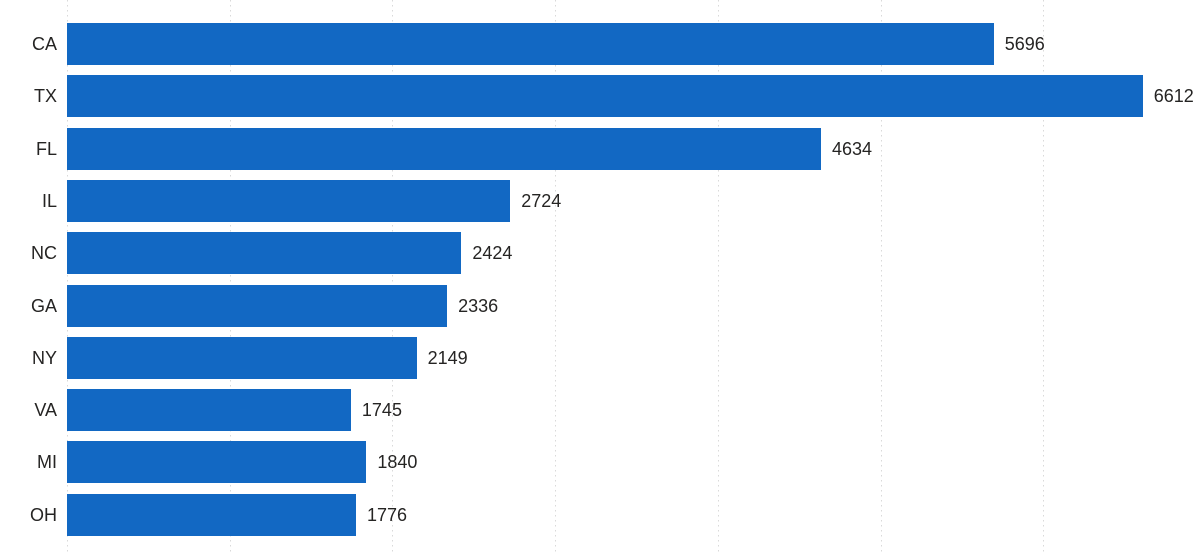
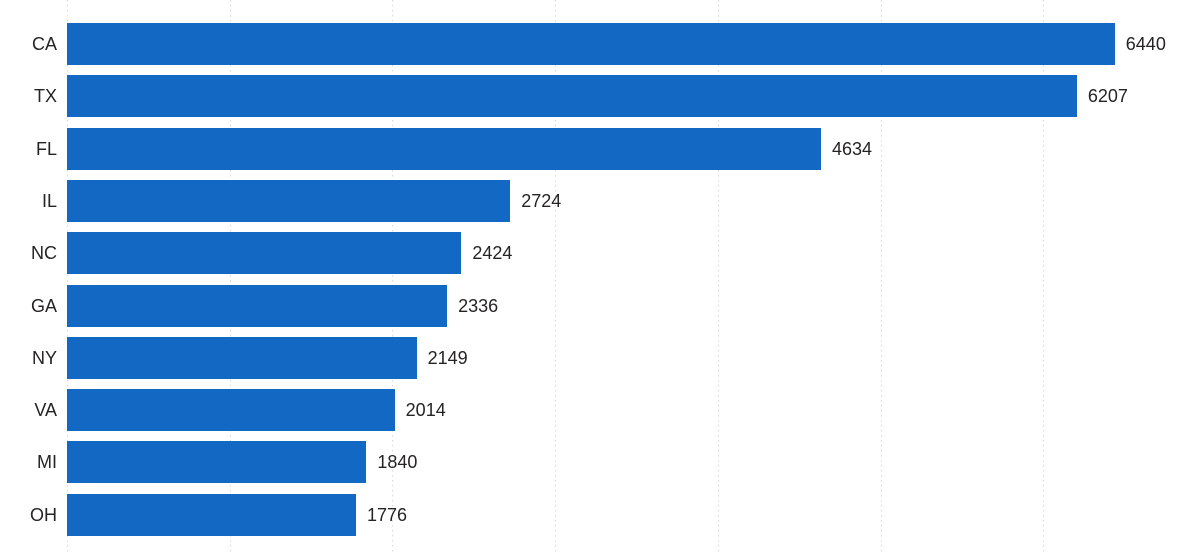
CA: 5696 -> 6440
TX: 6612 -> 6207
VA: 1745 -> 2014
